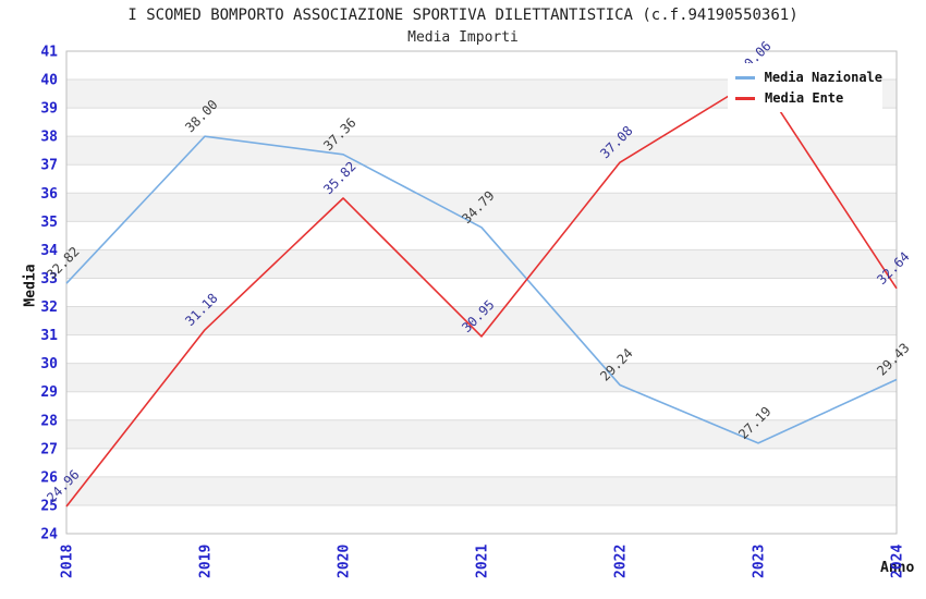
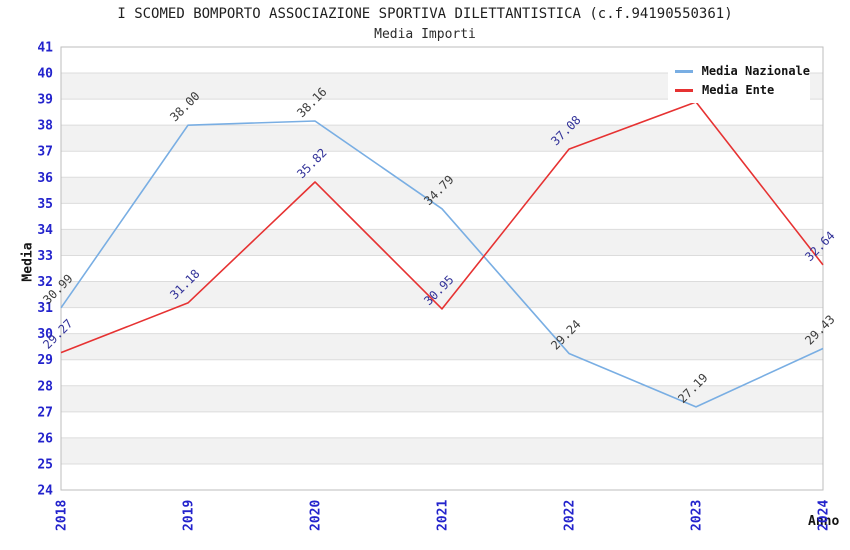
Media Nazionale/2018: 32.82 -> 30.99
Media Ente/2018: 24.96 -> 29.27
Media Nazionale/2020: 37.36 -> 38.16
Media Ente/2023: 40.06 -> 38.89
